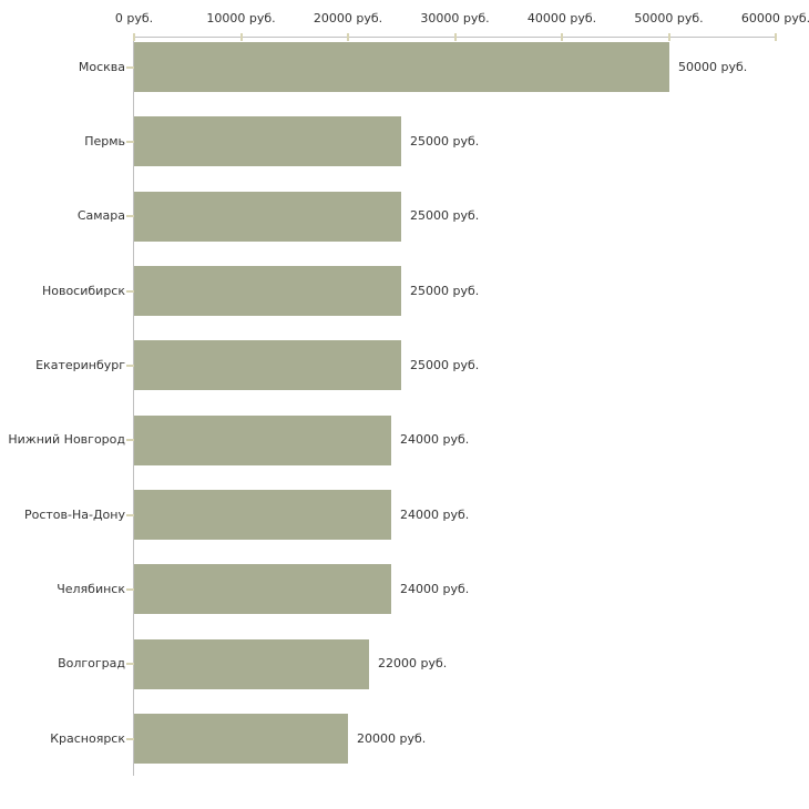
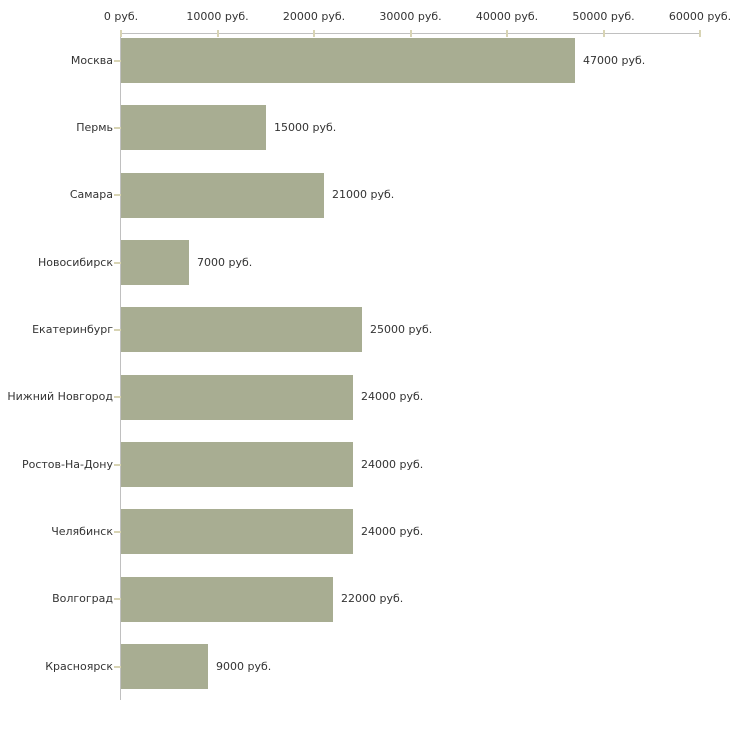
Москва: 50000 -> 47000
Пермь: 25000 -> 15000
Самара: 25000 -> 21000
Новосибирск: 25000 -> 7000
Красноярск: 20000 -> 9000
